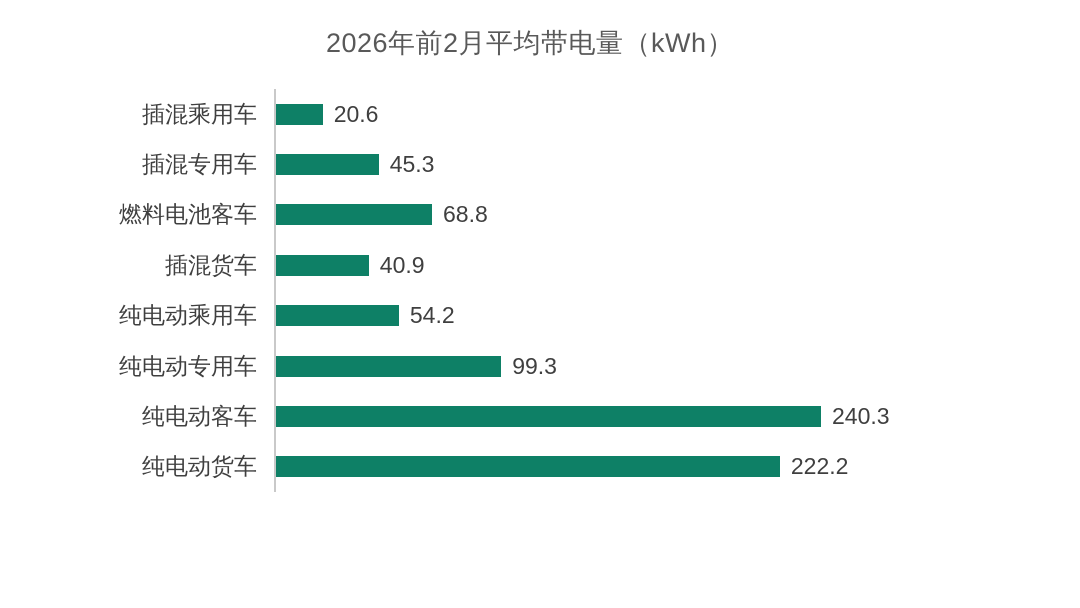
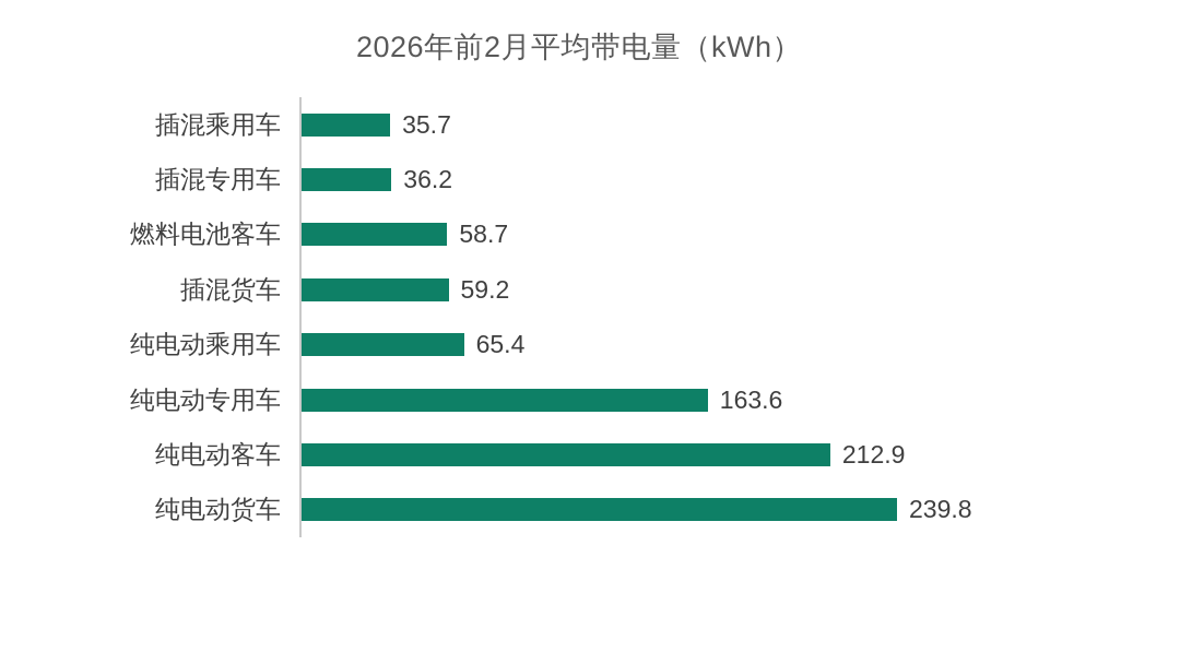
插混乘用车: 20.6 -> 35.7
插混专用车: 45.3 -> 36.2
燃料电池客车: 68.8 -> 58.7
插混货车: 40.9 -> 59.2
纯电动乘用车: 54.2 -> 65.4
纯电动专用车: 99.3 -> 163.6
纯电动客车: 240.3 -> 212.9
纯电动货车: 222.2 -> 239.8
